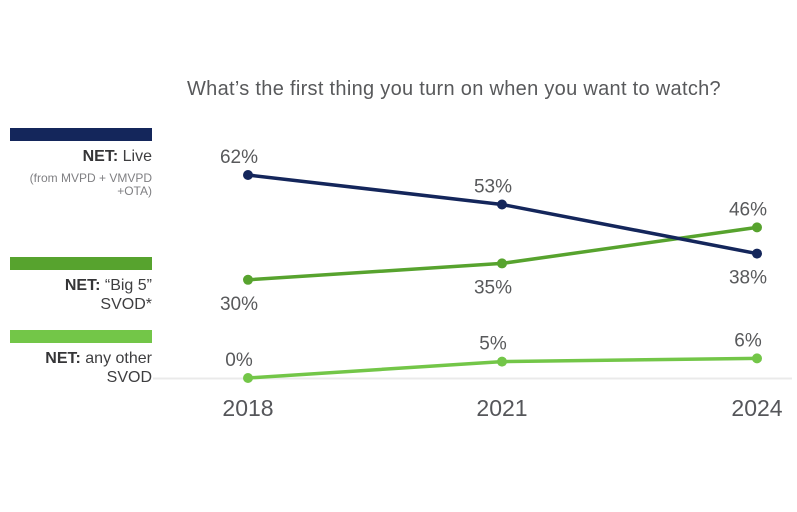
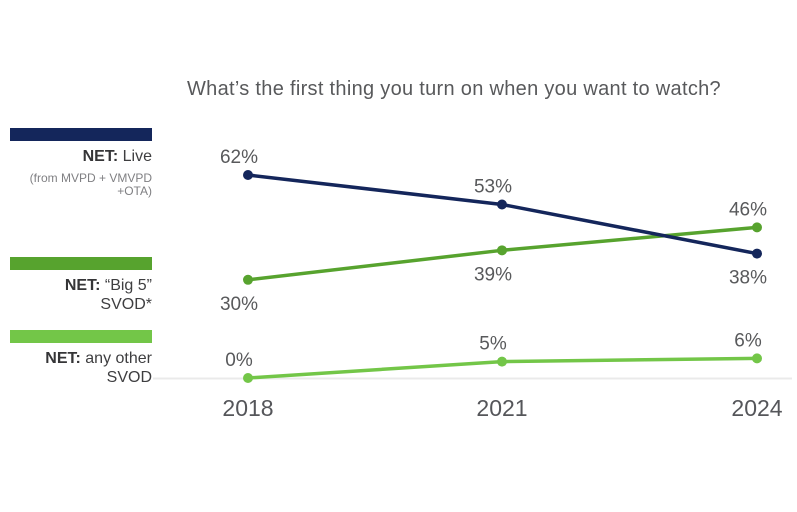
NET: “Big 5” SVOD*/2021: 35% -> 39%
